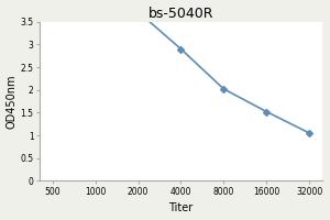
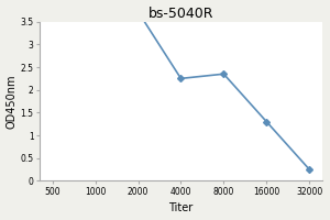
4000: 2.90 -> 2.25
8000: 2.02 -> 2.35
16000: 1.52 -> 1.30
32000: 1.05 -> 0.25
